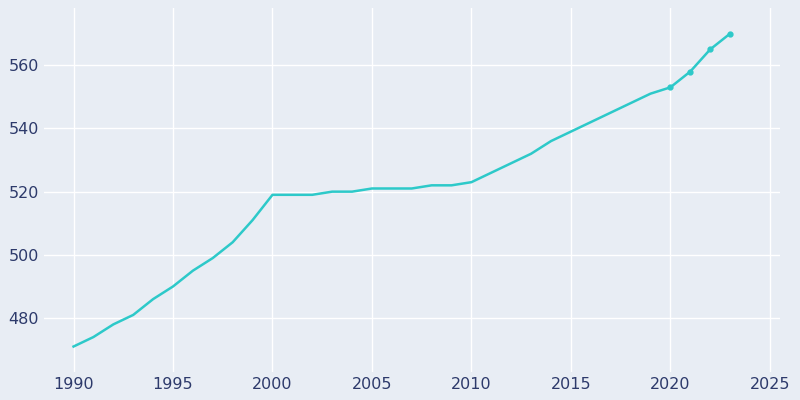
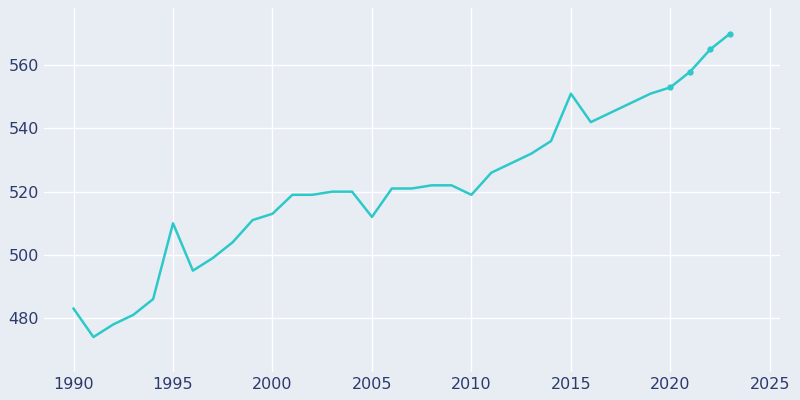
1990: 471 -> 483
1995: 490 -> 510
2000: 519 -> 513
2005: 521 -> 512
2010: 523 -> 519
2015: 539 -> 551
